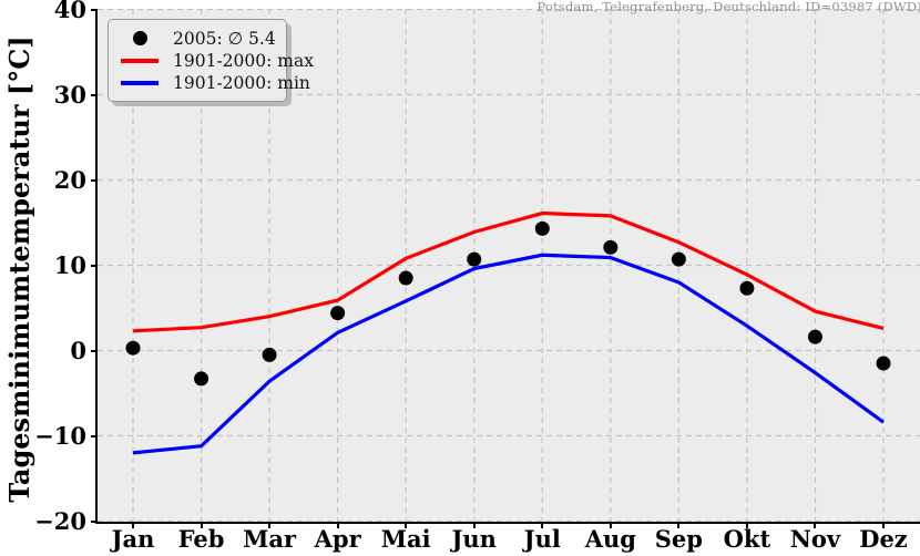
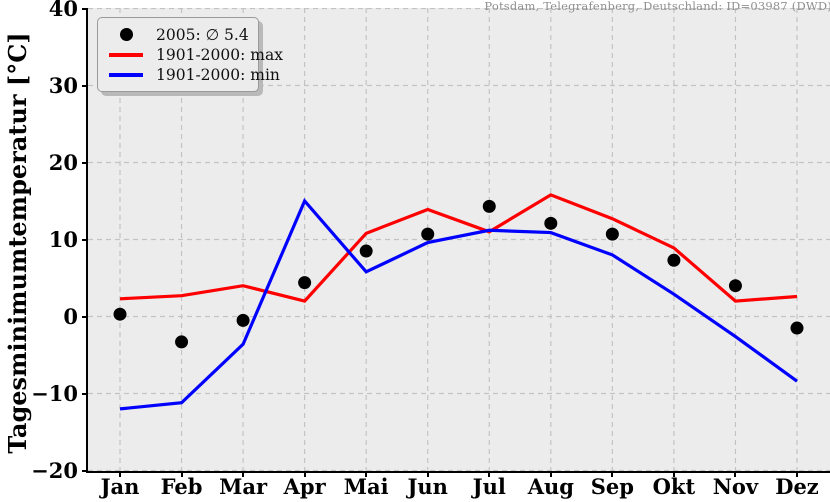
1901-2000: max/Apr: 6 -> 2
1901-2000: min/Apr: 2 -> 15
1901-2000: max/Jul: 16 -> 11
2005: ∅ 5.4/Nov: 2 -> 4
1901-2000: max/Nov: 5 -> 2
